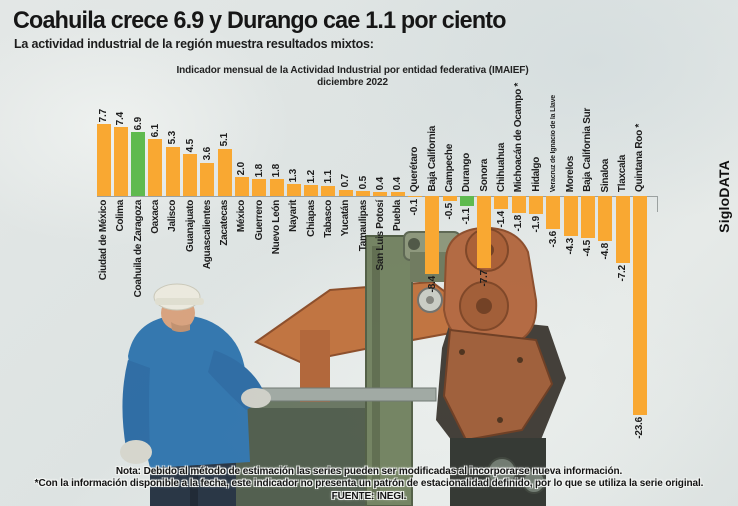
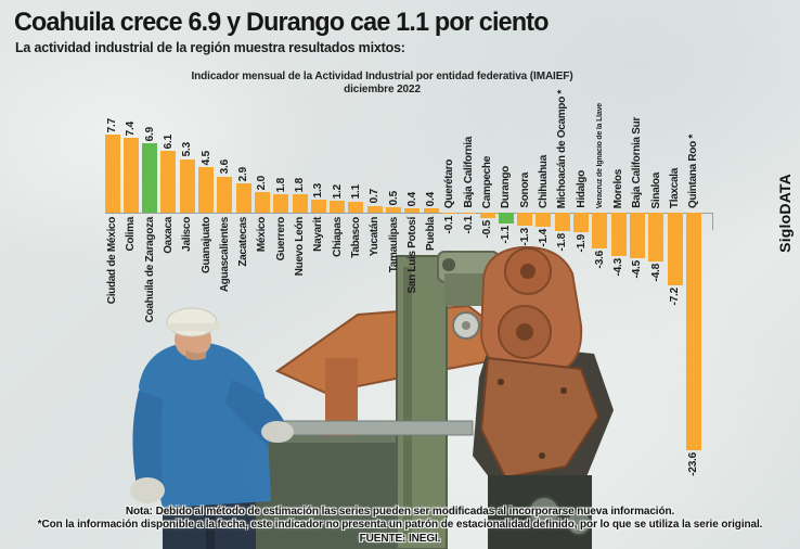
Zacatecas: 5.1 -> 2.9
Baja California: -8.4 -> -0.1
Sonora: -7.7 -> -1.3
